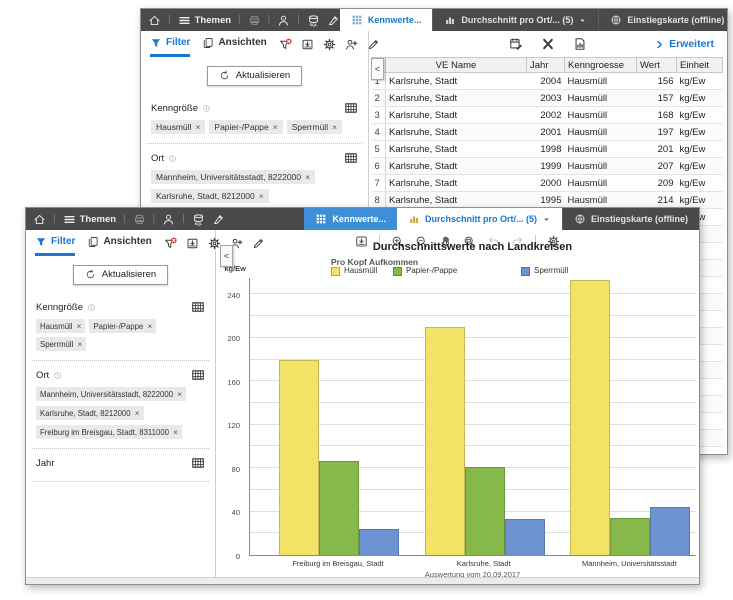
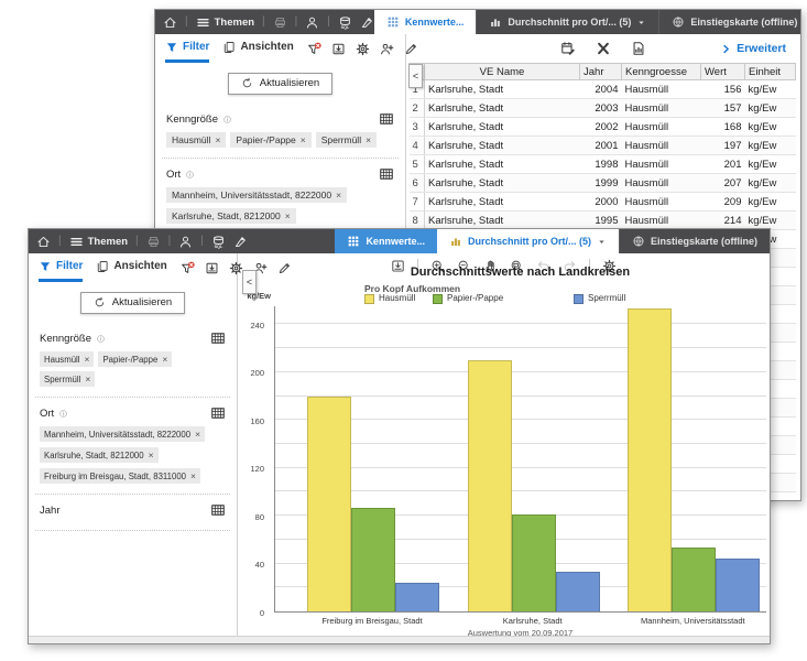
Papier-/Pappe/Mannheim, Universitätsstadt: 34 -> 53
